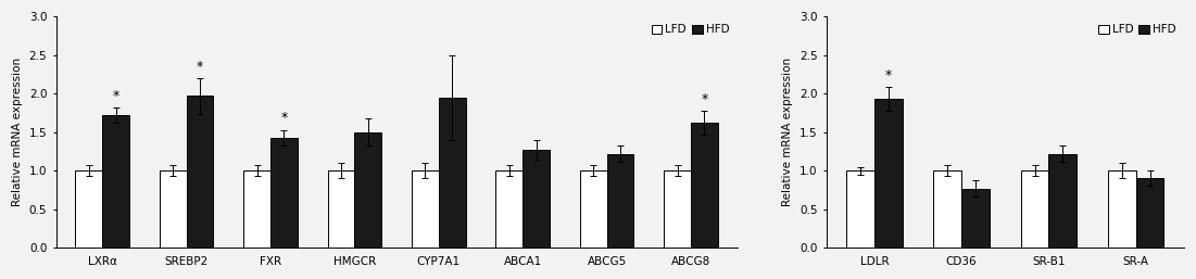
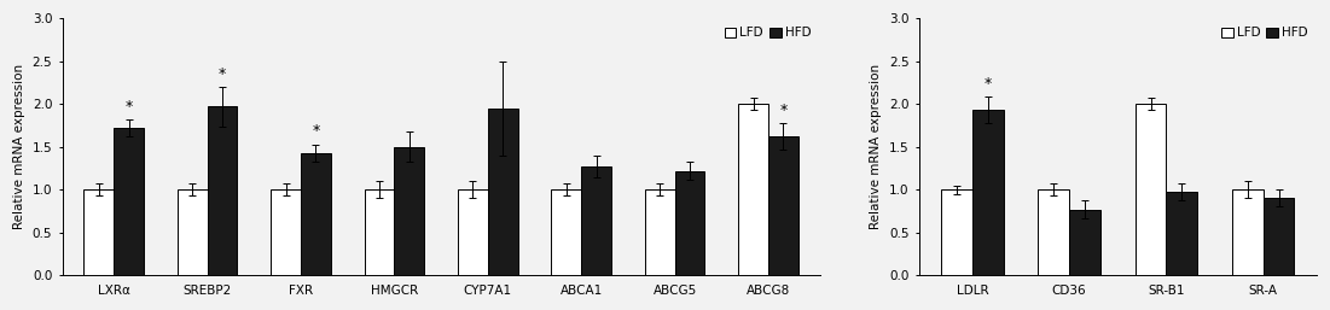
LFD/ABCG8: 1 -> 2
LFD/SR-B1: 1 -> 2
HFD/SR-B1: 1.22 -> 0.98
